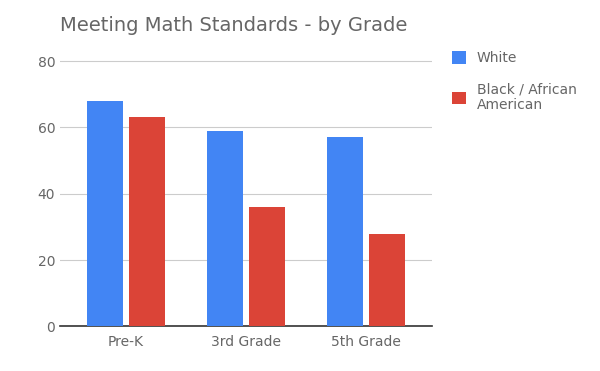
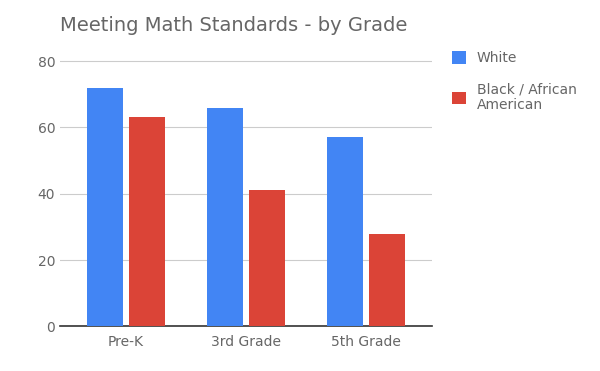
White/Pre-K: 68 -> 72
White/3rd Grade: 59 -> 66
Black / African American/3rd Grade: 36 -> 41
